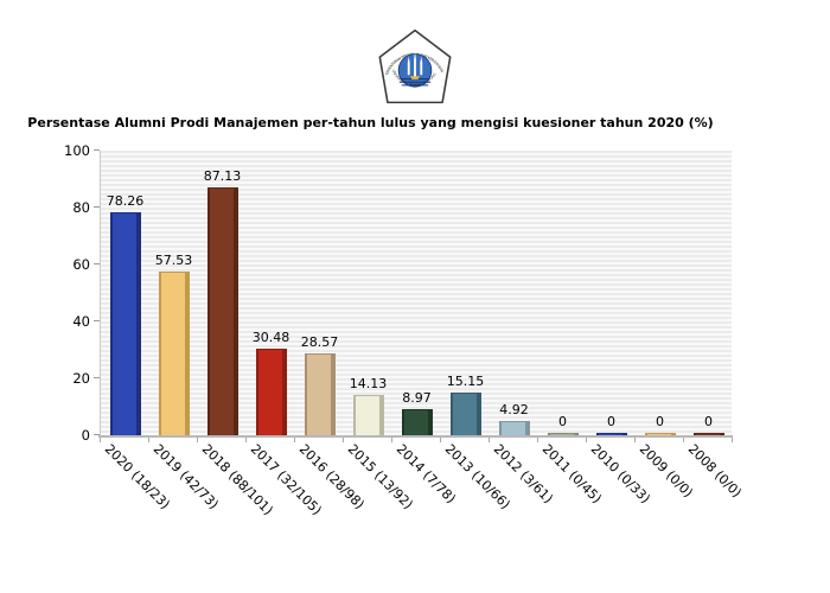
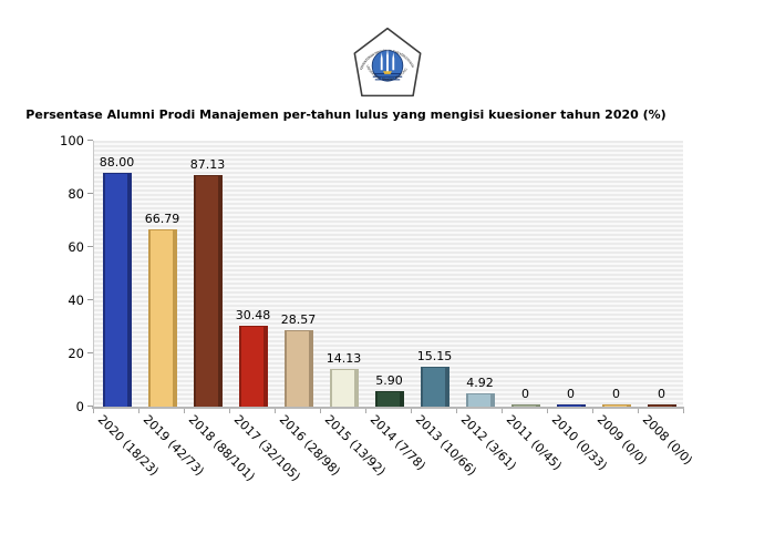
2020 (18/23): 78.26 -> 88.00
2019 (42/73): 57.53 -> 66.79
2014 (7/78): 8.97 -> 5.90
